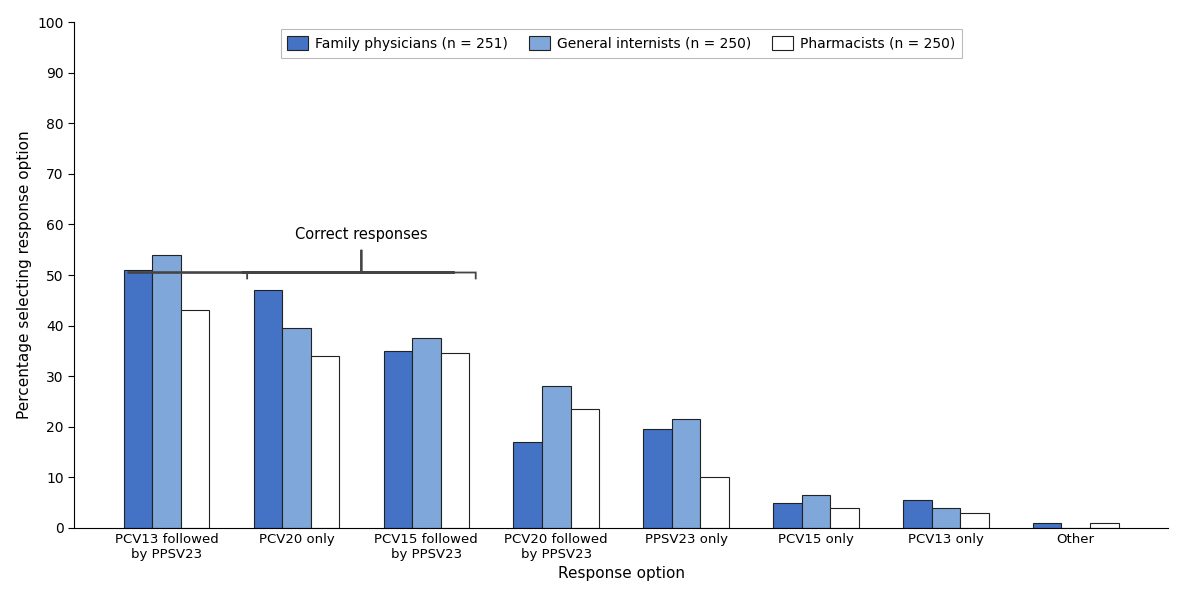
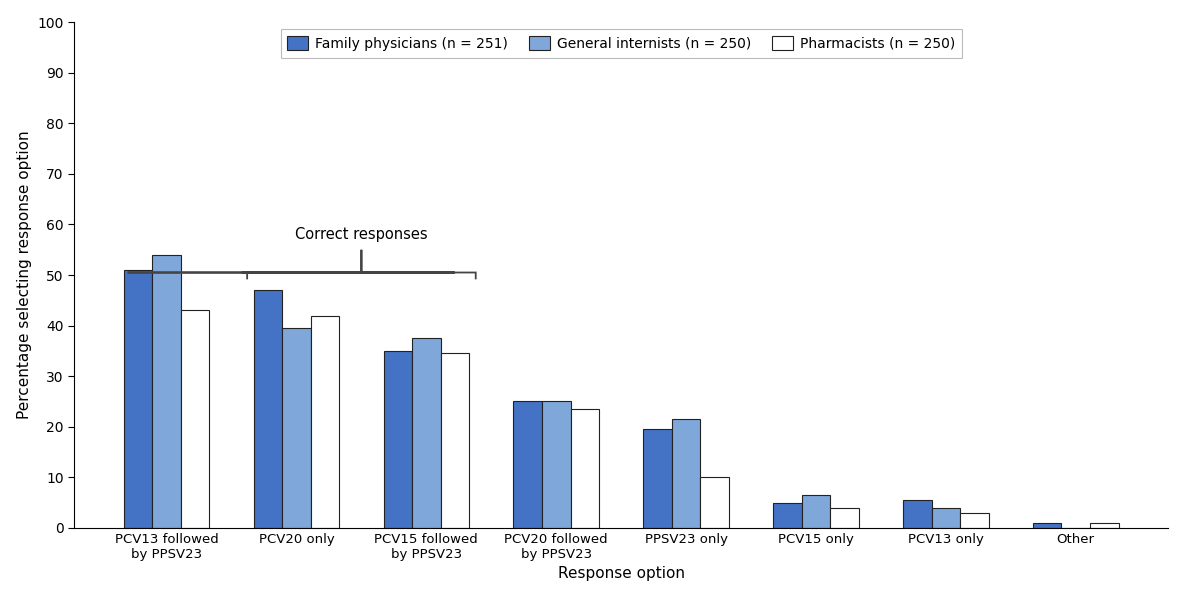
Pharmacists (n = 250)/PCV20 only: 34.0 -> 42.0
Family physicians (n = 251)/PCV20 followed by PPSV23: 17.0 -> 25.0
General internists (n = 250)/PCV20 followed by PPSV23: 28.0 -> 25.0
